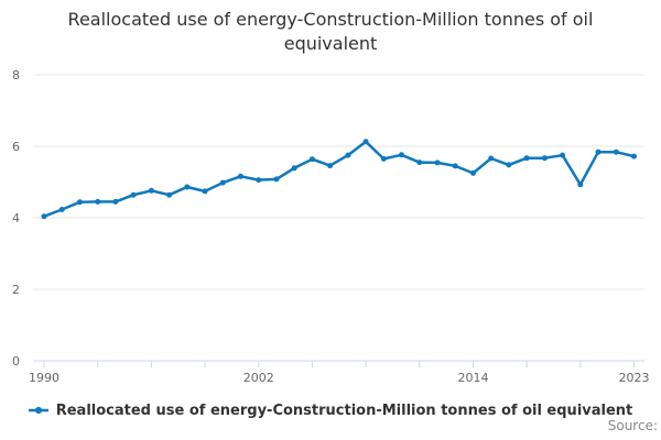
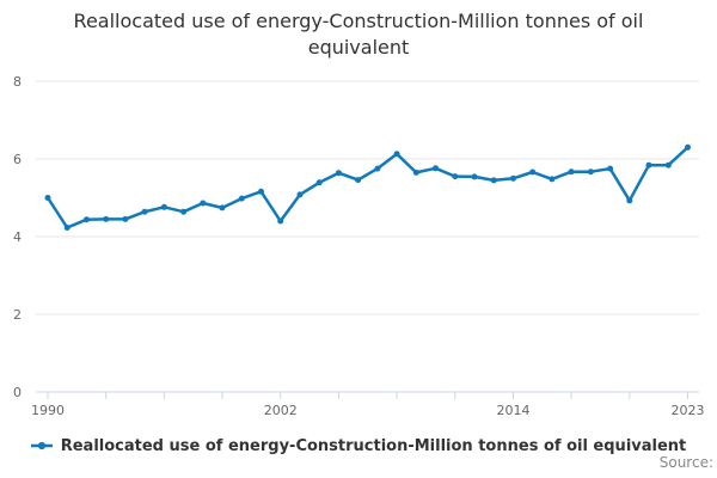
1990: 4.0 -> 5.0
2002: 5.1 -> 4.4
2014: 5.2 -> 5.5
2023: 5.7 -> 6.3
